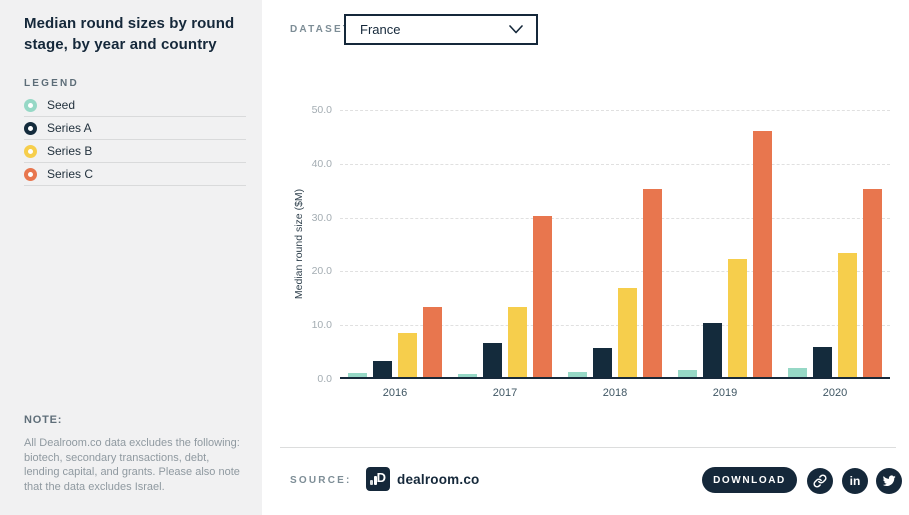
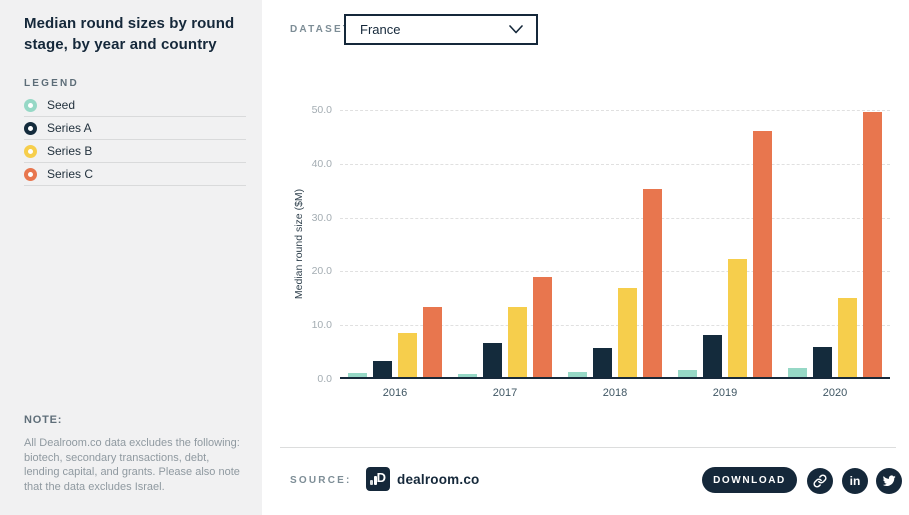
Series C/2017: 30 -> 19
Series A/2019: 10 -> 8
Series B/2020: 23 -> 15
Series C/2020: 35 -> 49
